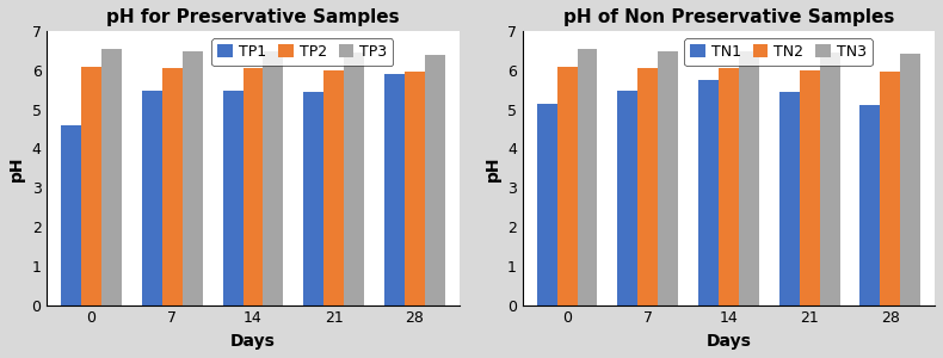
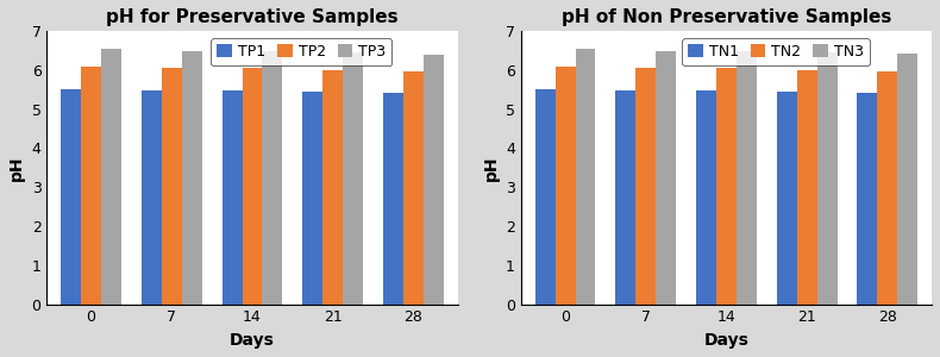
pH for Preservative Samples/TP1/0: 4.60 -> 5.50
pH for Preservative Samples/TP1/28: 5.90 -> 5.40
pH of Non Preservative Samples/TN1/0: 5.15 -> 5.50
pH of Non Preservative Samples/TN1/14: 5.75 -> 5.47
pH of Non Preservative Samples/TN1/28: 5.10 -> 5.40
